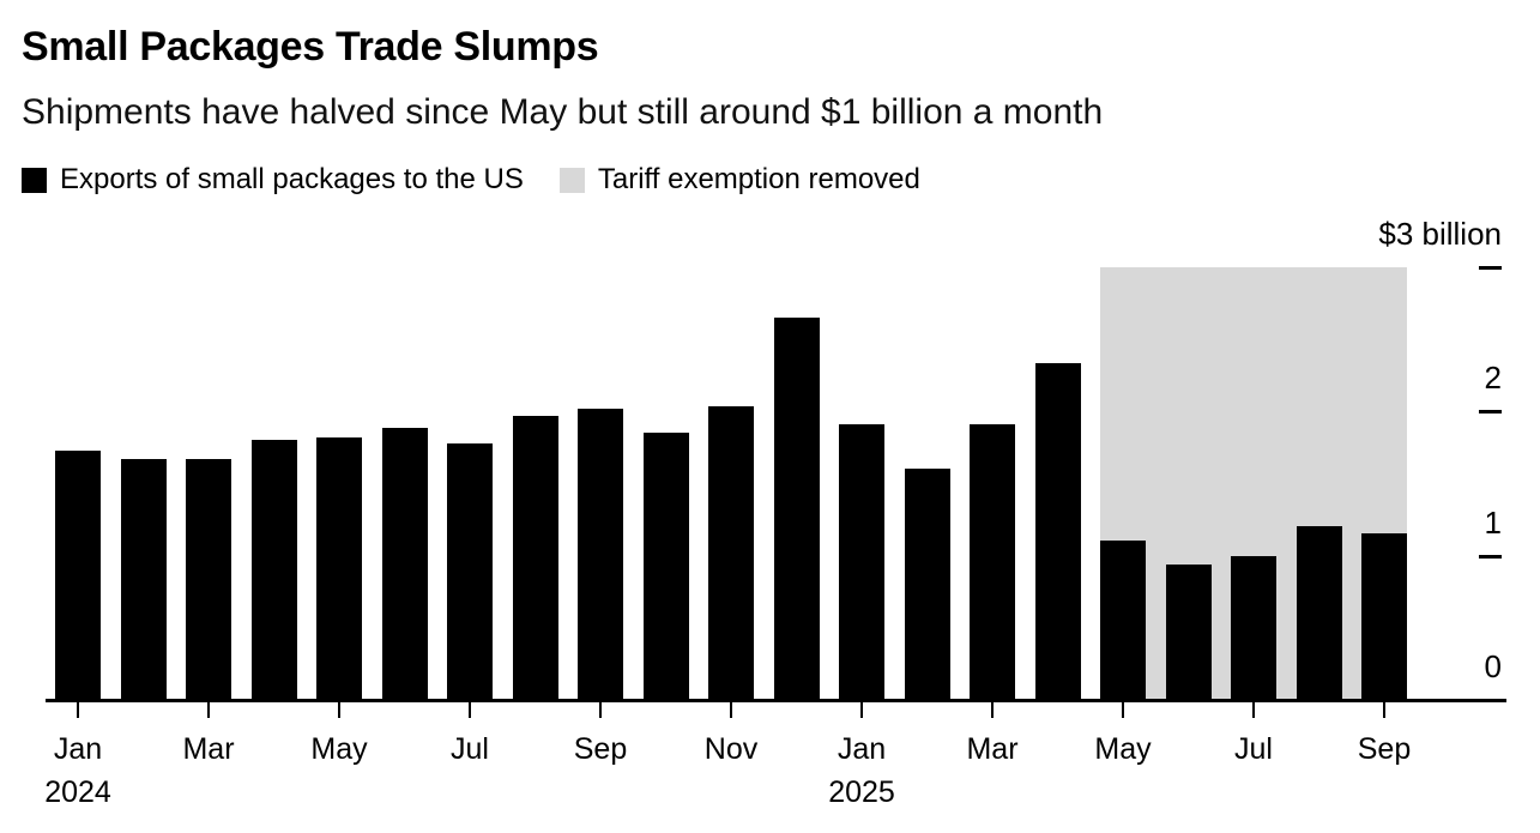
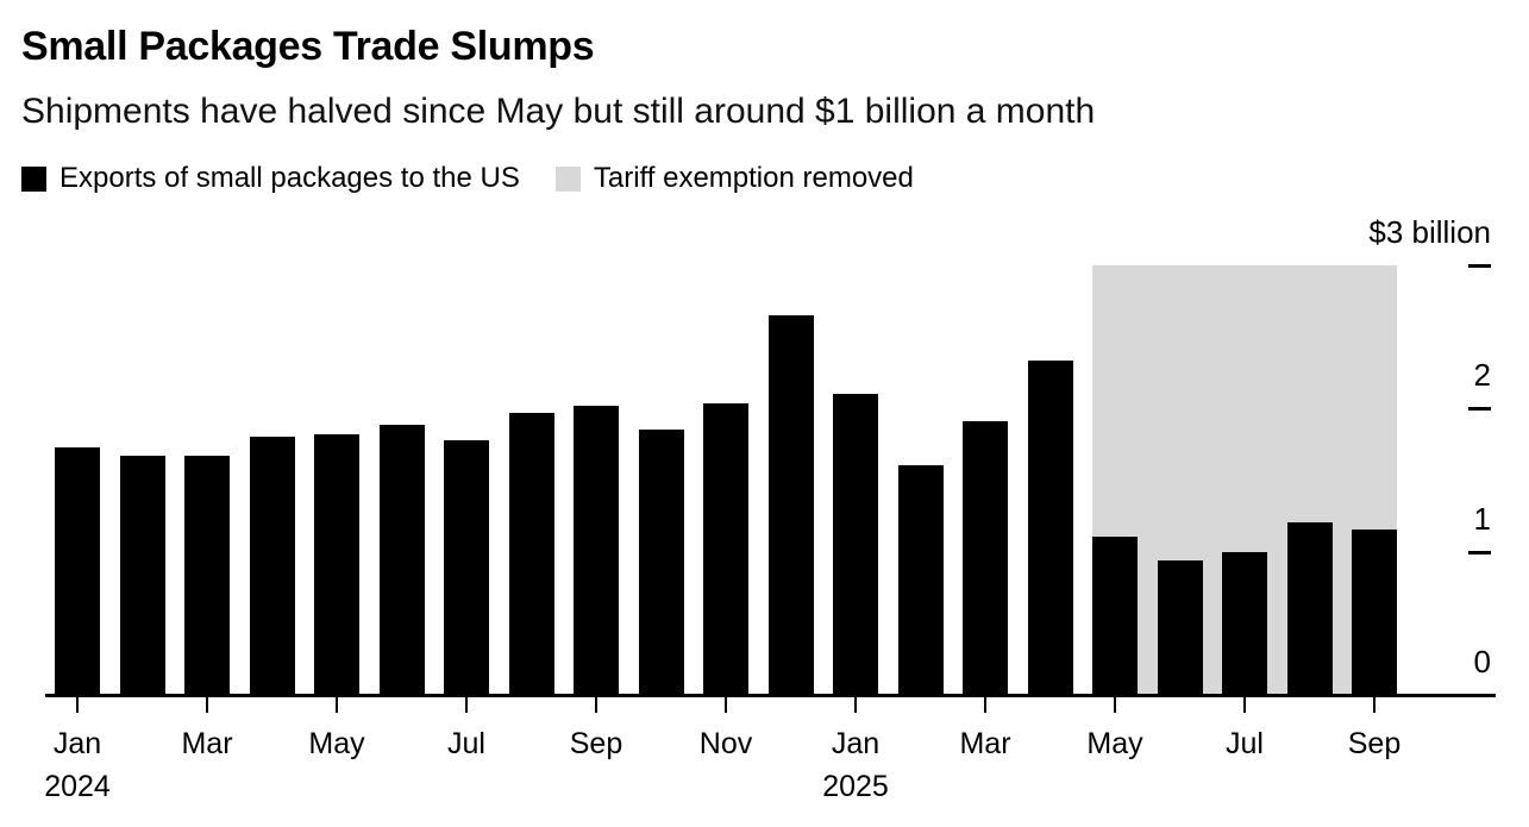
Jan 2025: 1.91 -> 2.10
